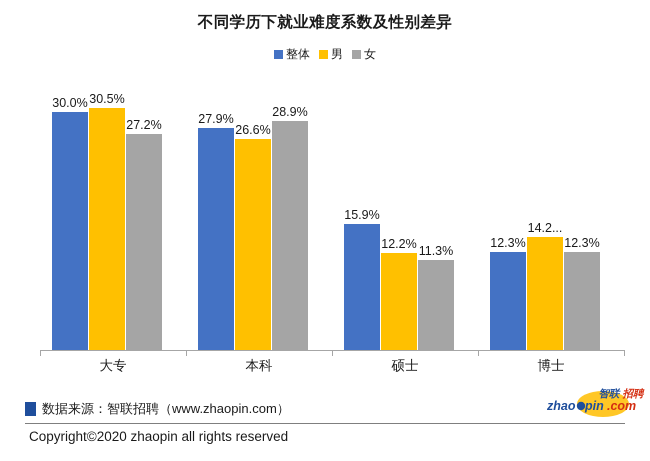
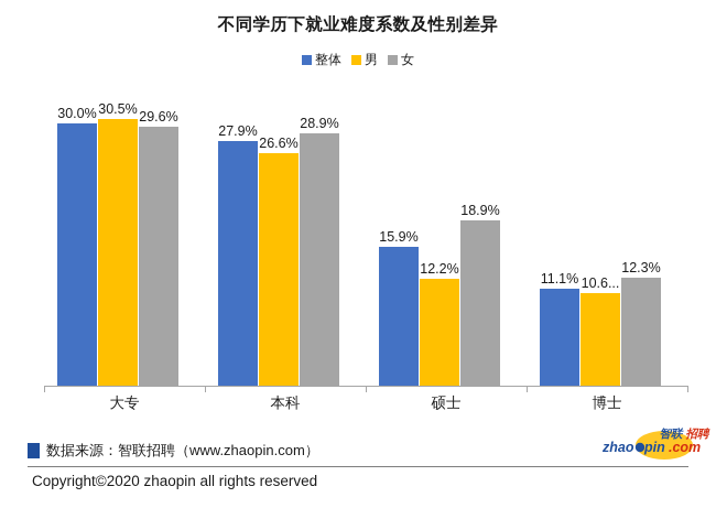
女/大专: 27.2% -> 29.6%
女/硕士: 11.3% -> 18.9%
整体/博士: 12.3% -> 11.1%
男/博士: 14.2 -> 10.6
